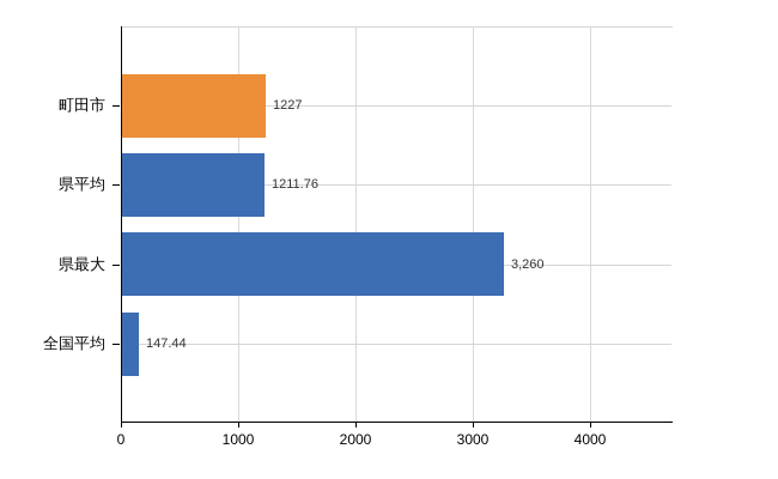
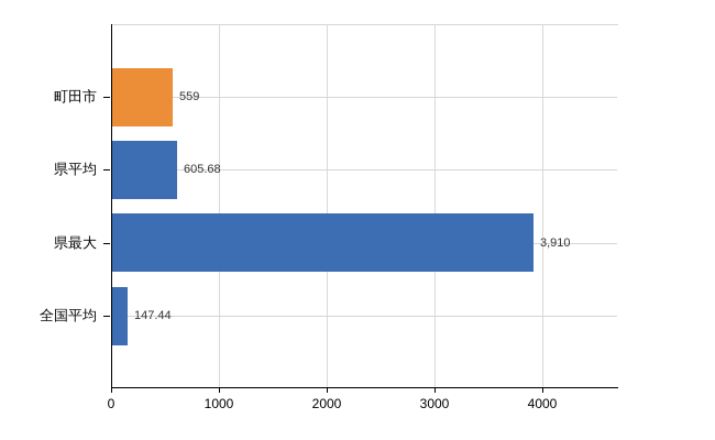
町田市: 1227 -> 559
県平均: 1211.76 -> 605.68
県最大: 3,260 -> 3,910
